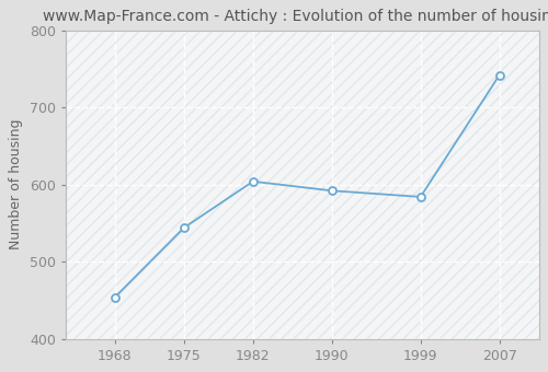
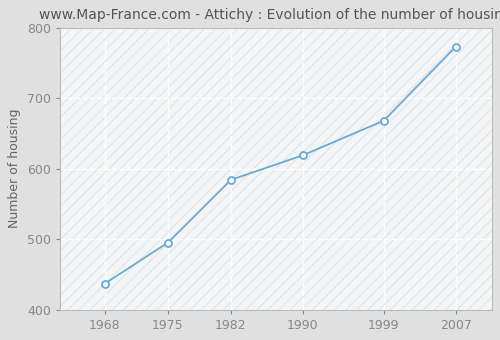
1968: 454 -> 437
1975: 544 -> 495
1982: 604 -> 584
1990: 592 -> 619
1999: 584 -> 668
2007: 742 -> 773
